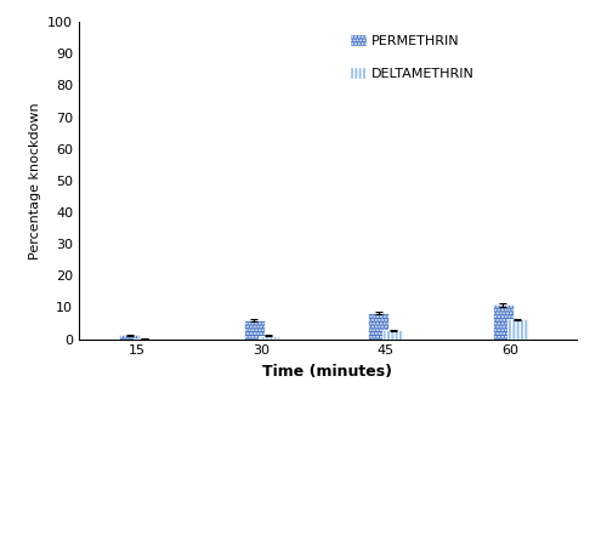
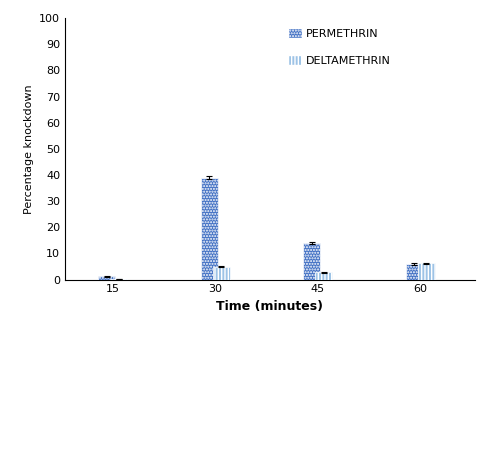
PERMETHRIN/30: 6.0 -> 39.0
DELTAMETHRIN/30: 1.1 -> 5.0
PERMETHRIN/45: 8.2 -> 14.0
PERMETHRIN/60: 10.8 -> 6.0
